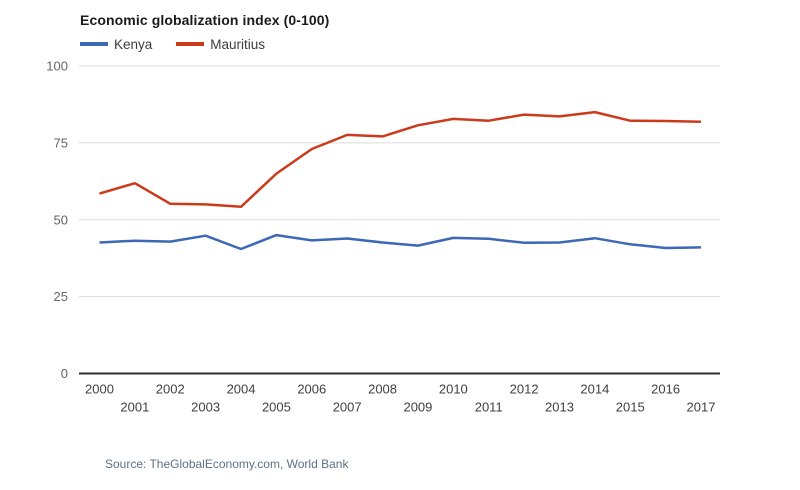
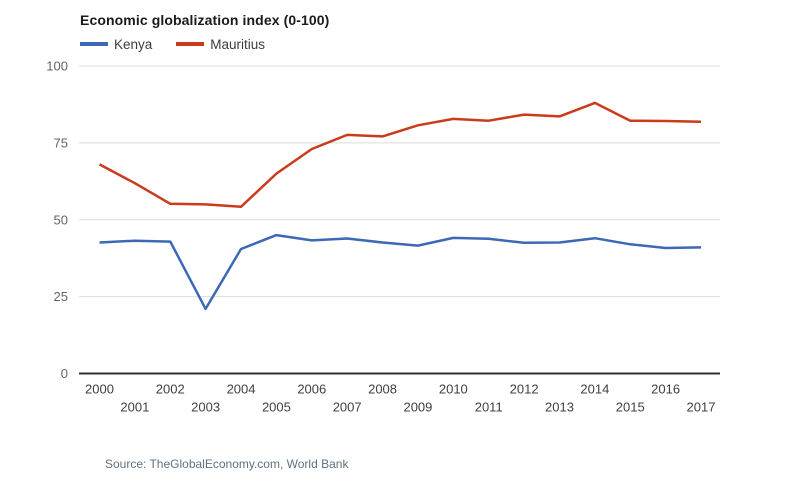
Mauritius/2000: 58 -> 68
Kenya/2003: 45 -> 21
Mauritius/2014: 85 -> 88
